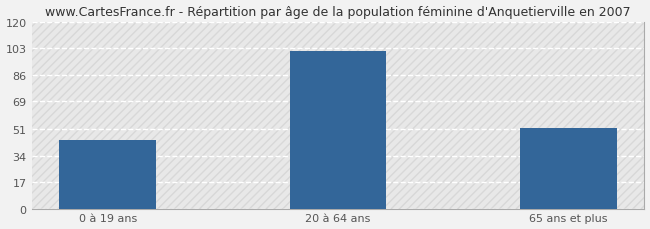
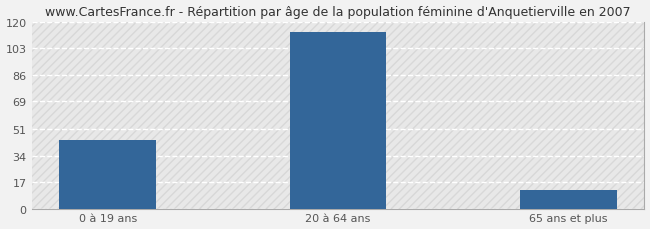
20 à 64 ans: 101 -> 113
65 ans et plus: 52 -> 12
